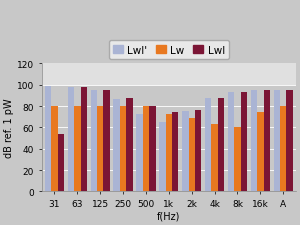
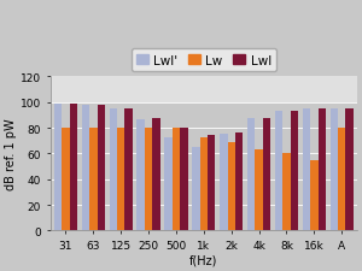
Lwl/31: 54 -> 99
Lw/16k: 74 -> 55
